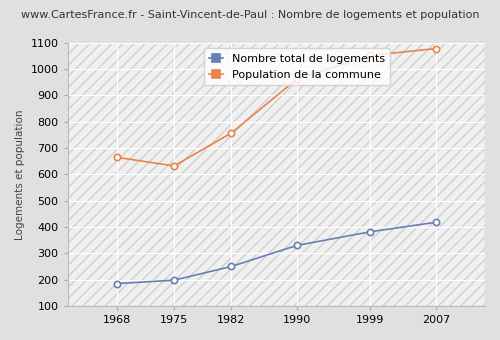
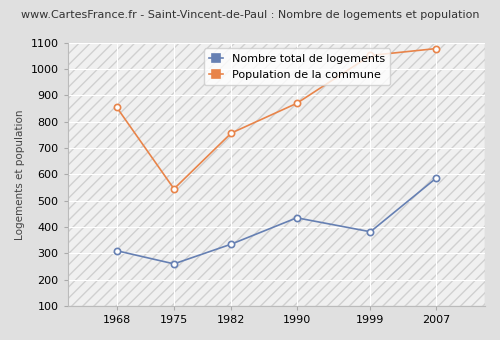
Nombre total de logements/1968: 185 -> 310
Population de la commune/1968: 665 -> 855
Nombre total de logements/1975: 198 -> 260
Population de la commune/1975: 632 -> 545
Nombre total de logements/1982: 250 -> 335
Nombre total de logements/1990: 330 -> 435
Population de la commune/1990: 962 -> 870
Nombre total de logements/2007: 418 -> 585
